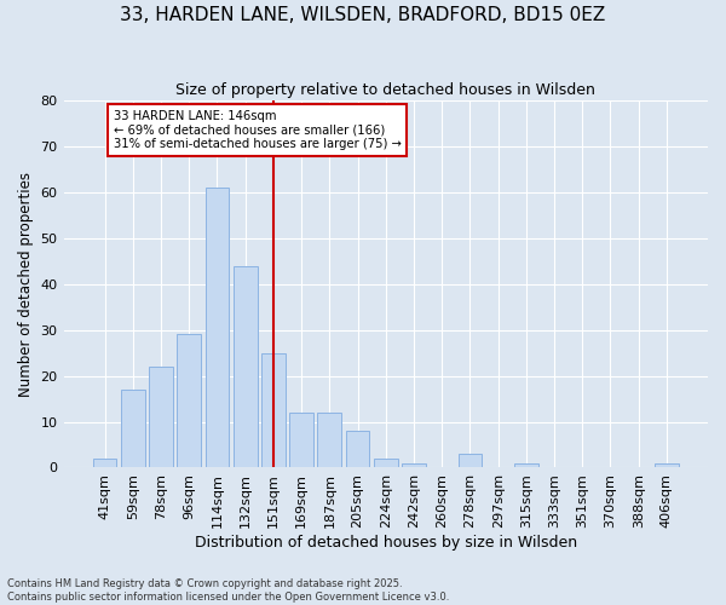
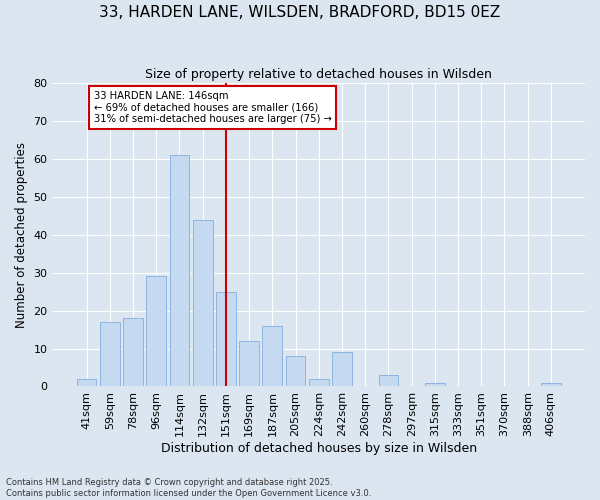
78sqm: 22 -> 18
187sqm: 12 -> 16
242sqm: 1 -> 9
